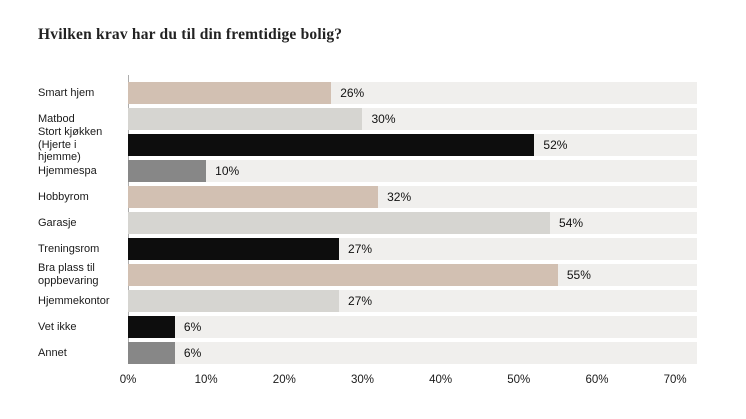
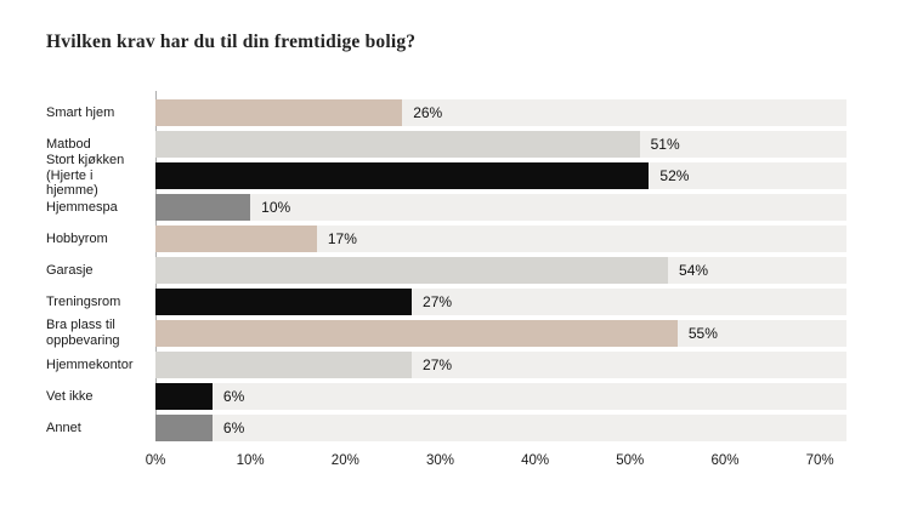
Matbod: 30% -> 51%
Hobbyrom: 32% -> 17%
